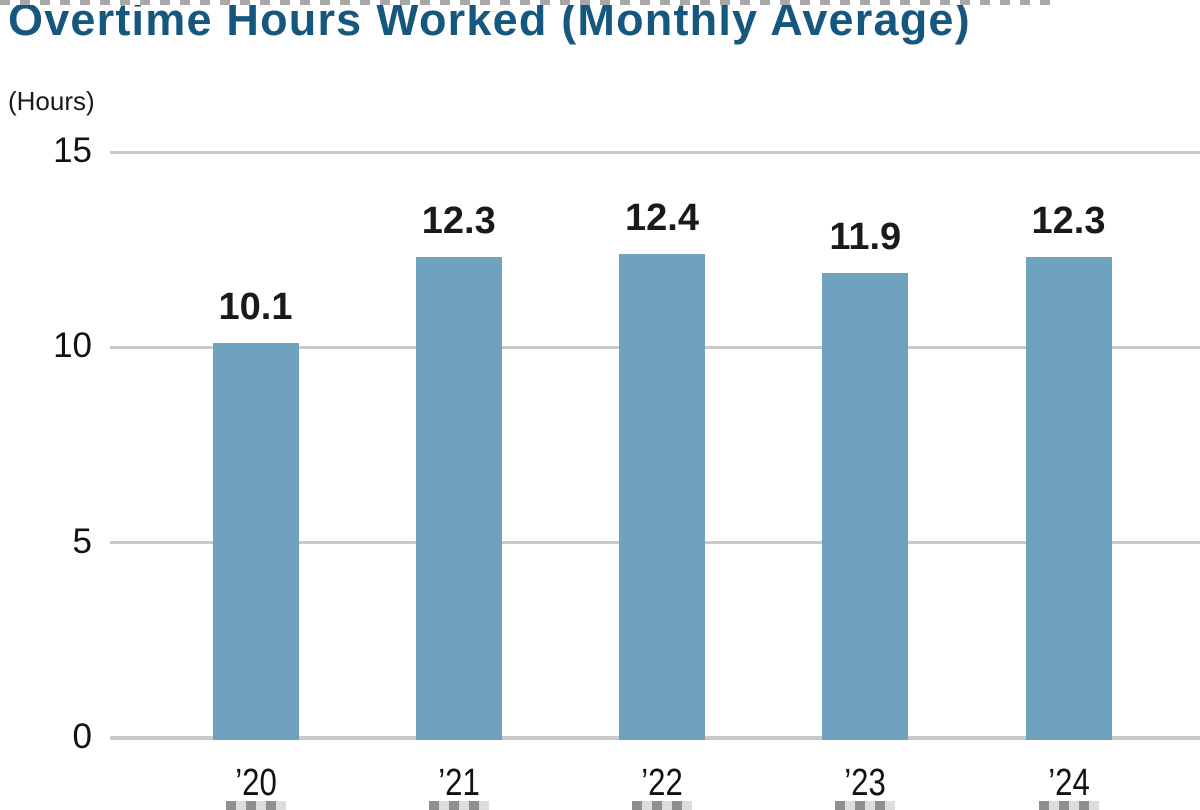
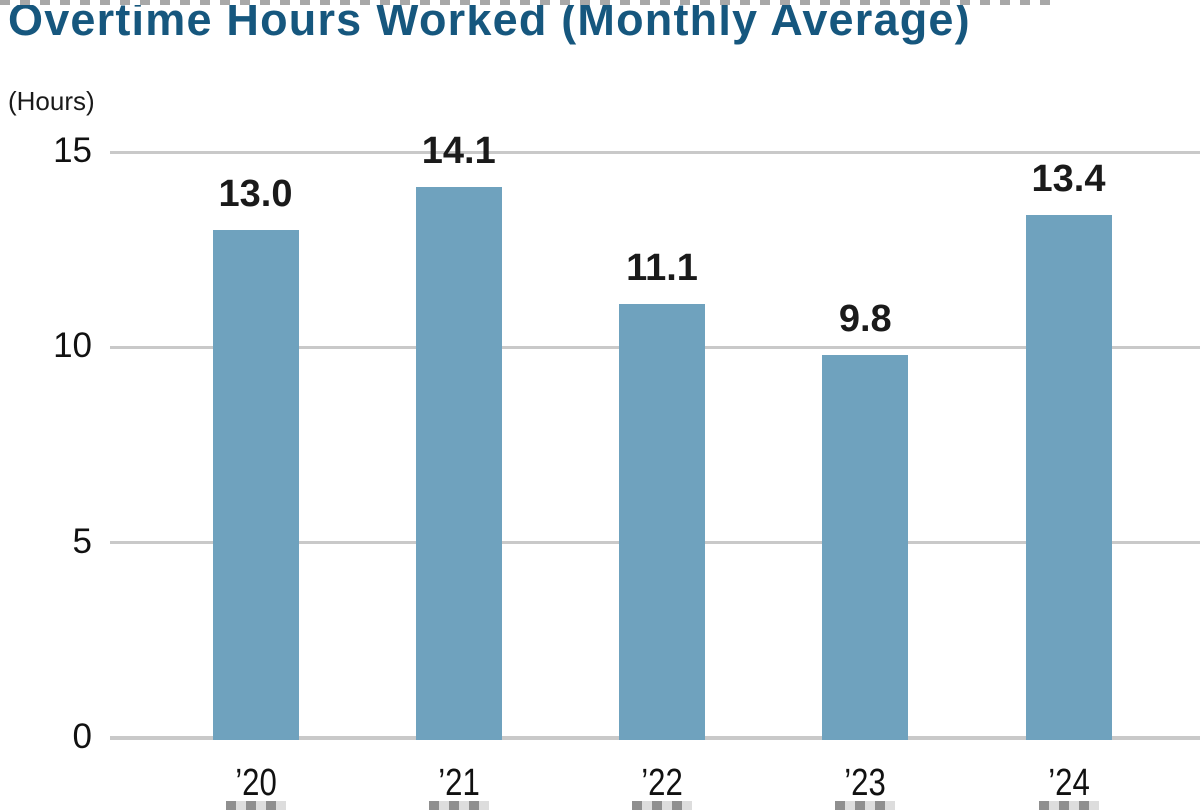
’20: 10.1 -> 13.0
’21: 12.3 -> 14.1
’22: 12.4 -> 11.1
’23: 11.9 -> 9.8
’24: 12.3 -> 13.4
